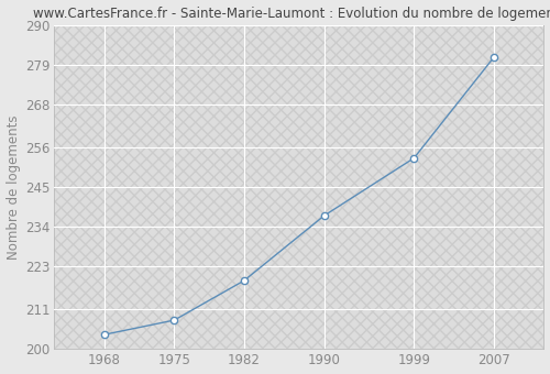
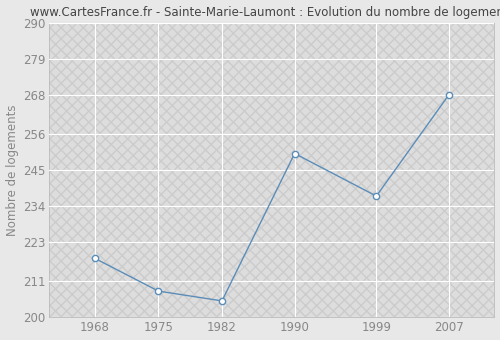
1968: 204 -> 218
1982: 219 -> 205
1990: 237 -> 250
1999: 253 -> 237
2007: 281 -> 268
